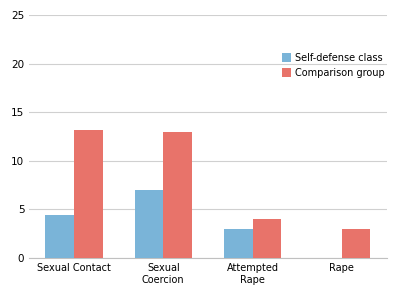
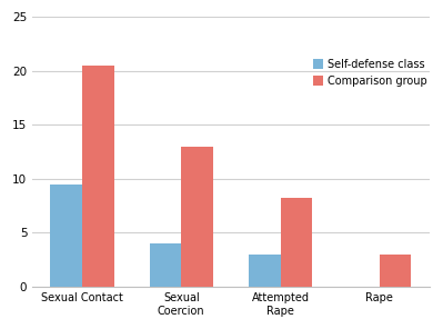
Self-defense class/Sexual Contact: 4.4 -> 9.5
Comparison group/Sexual Contact: 13.2 -> 20.5
Self-defense class/Sexual Coercion: 7.0 -> 4.0
Comparison group/Attempted Rape: 4.0 -> 8.2
